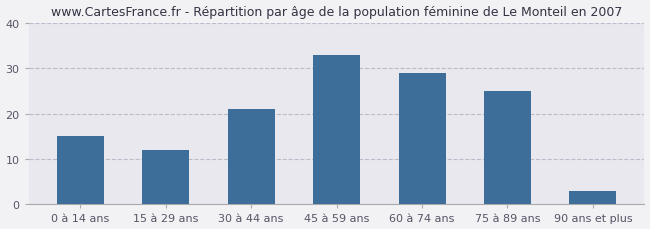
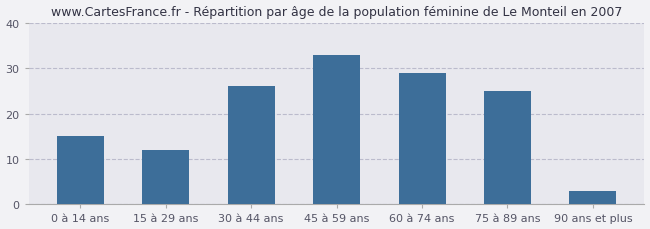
30 à 44 ans: 21 -> 26
